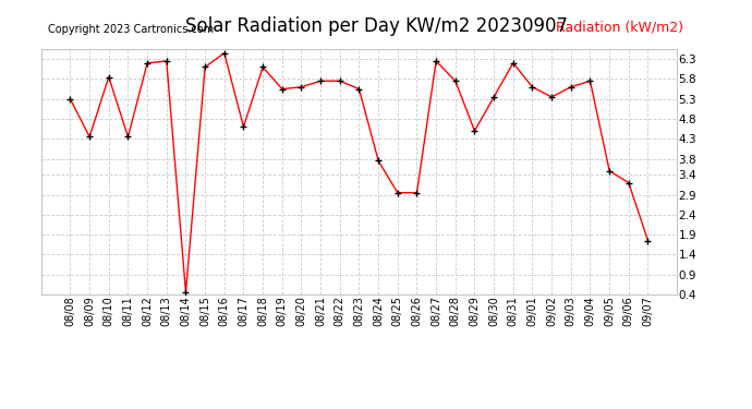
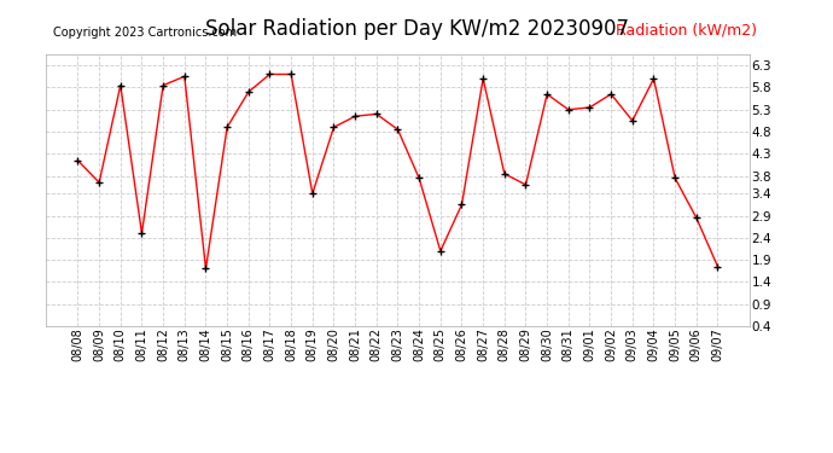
08/08: 5.30 -> 4.15
08/09: 4.35 -> 3.65
08/11: 4.35 -> 2.50
08/12: 6.20 -> 5.85
08/13: 6.25 -> 6.05
08/14: 0.45 -> 1.70
08/15: 6.10 -> 4.90
08/16: 6.45 -> 5.70
08/17: 4.60 -> 6.10
08/19: 5.55 -> 3.40
08/20: 5.60 -> 4.90
08/21: 5.75 -> 5.15
08/22: 5.75 -> 5.20
08/23: 5.55 -> 4.85
08/25: 2.95 -> 2.10
08/26: 2.95 -> 3.15
08/27: 6.25 -> 6.00
08/28: 5.75 -> 3.85
08/29: 4.50 -> 3.60
08/30: 5.35 -> 5.65
08/31: 6.20 -> 5.30
09/01: 5.60 -> 5.35
09/02: 5.35 -> 5.65
09/03: 5.60 -> 5.05
09/04: 5.75 -> 6.00
09/05: 3.50 -> 3.75
09/06: 3.20 -> 2.85
